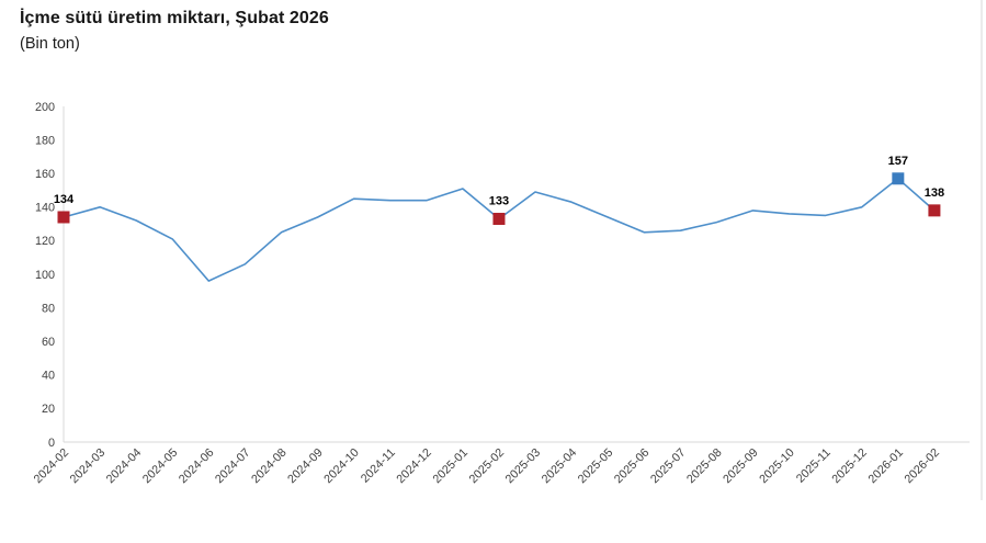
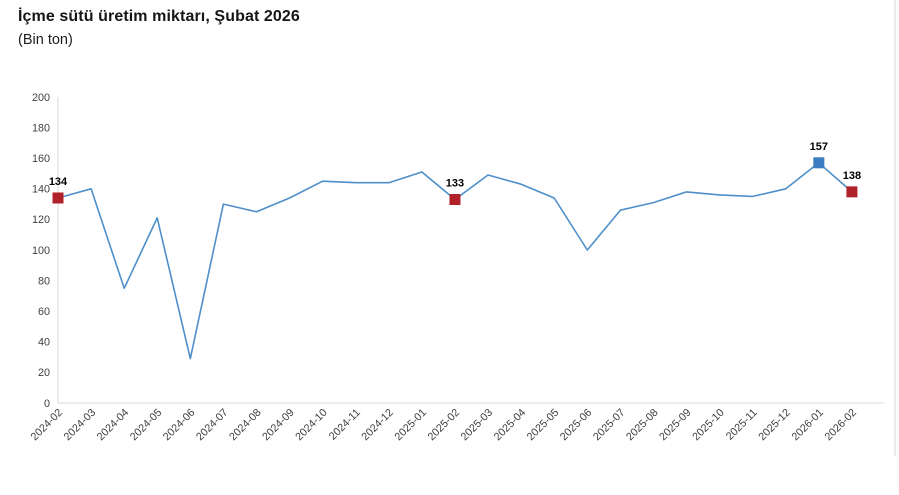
2024-04: 132 -> 75
2024-06: 96 -> 29
2024-07: 106 -> 130
2025-06: 125 -> 100
